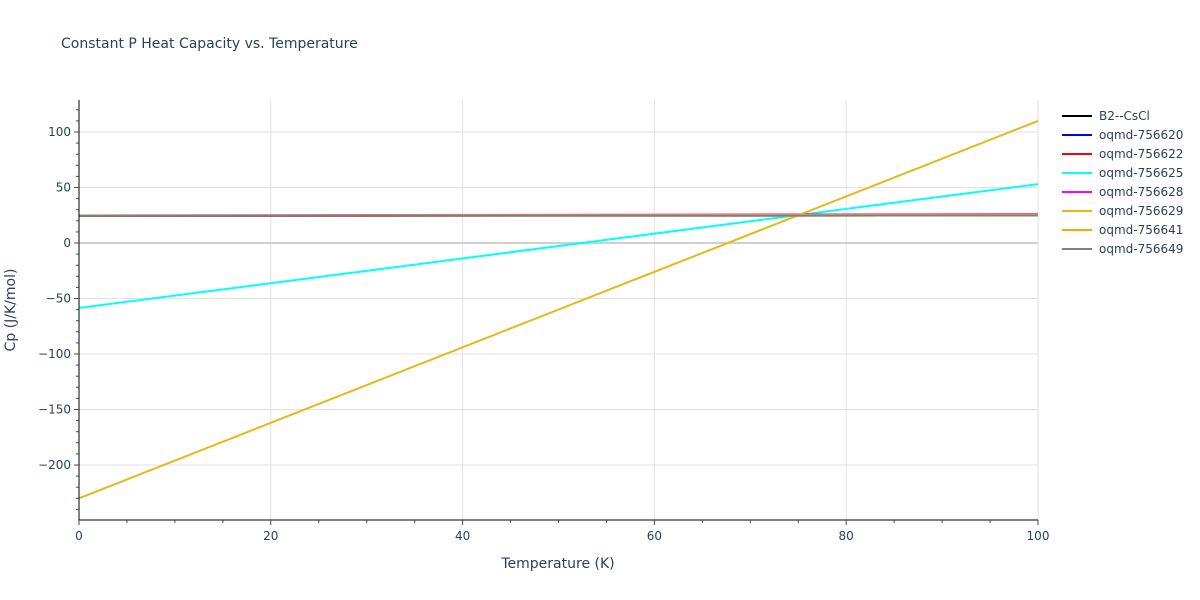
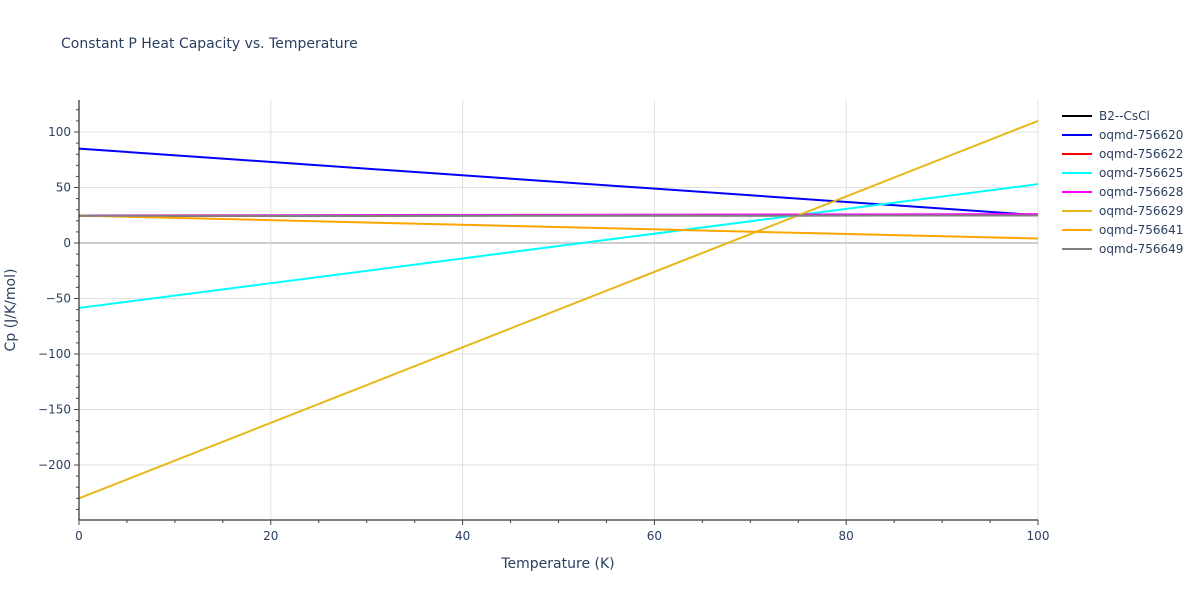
oqmd-756620/0: 25 -> 85
oqmd-756641/100: 26 -> 4
